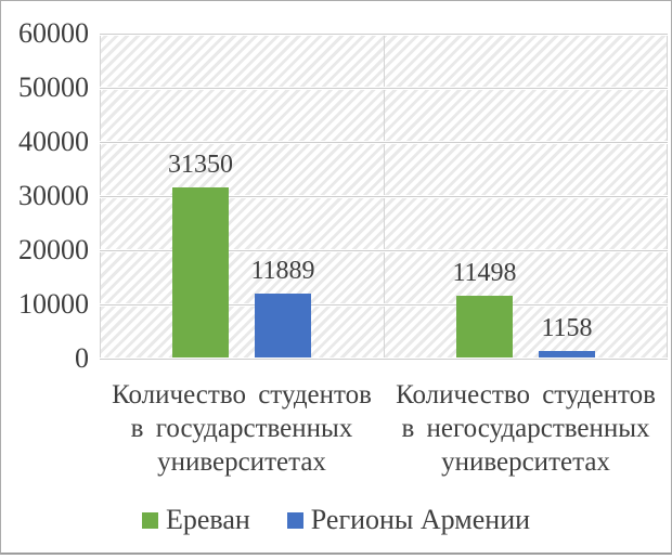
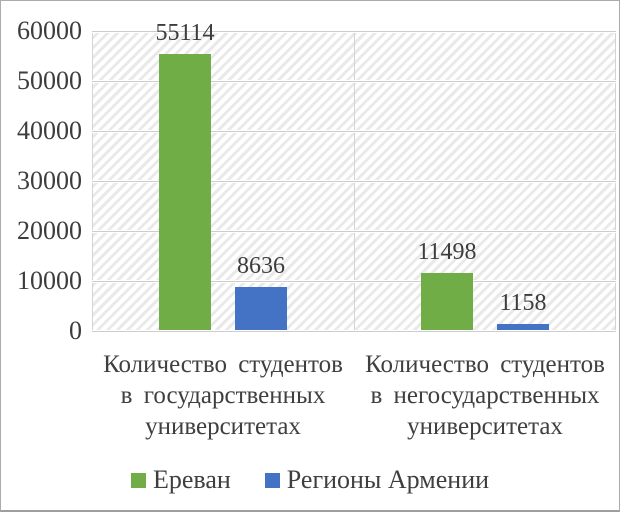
Ереван/Количество студентов в государственных университетах: 31350 -> 55114
Регионы Армении/Количество студентов в государственных университетах: 11889 -> 8636
